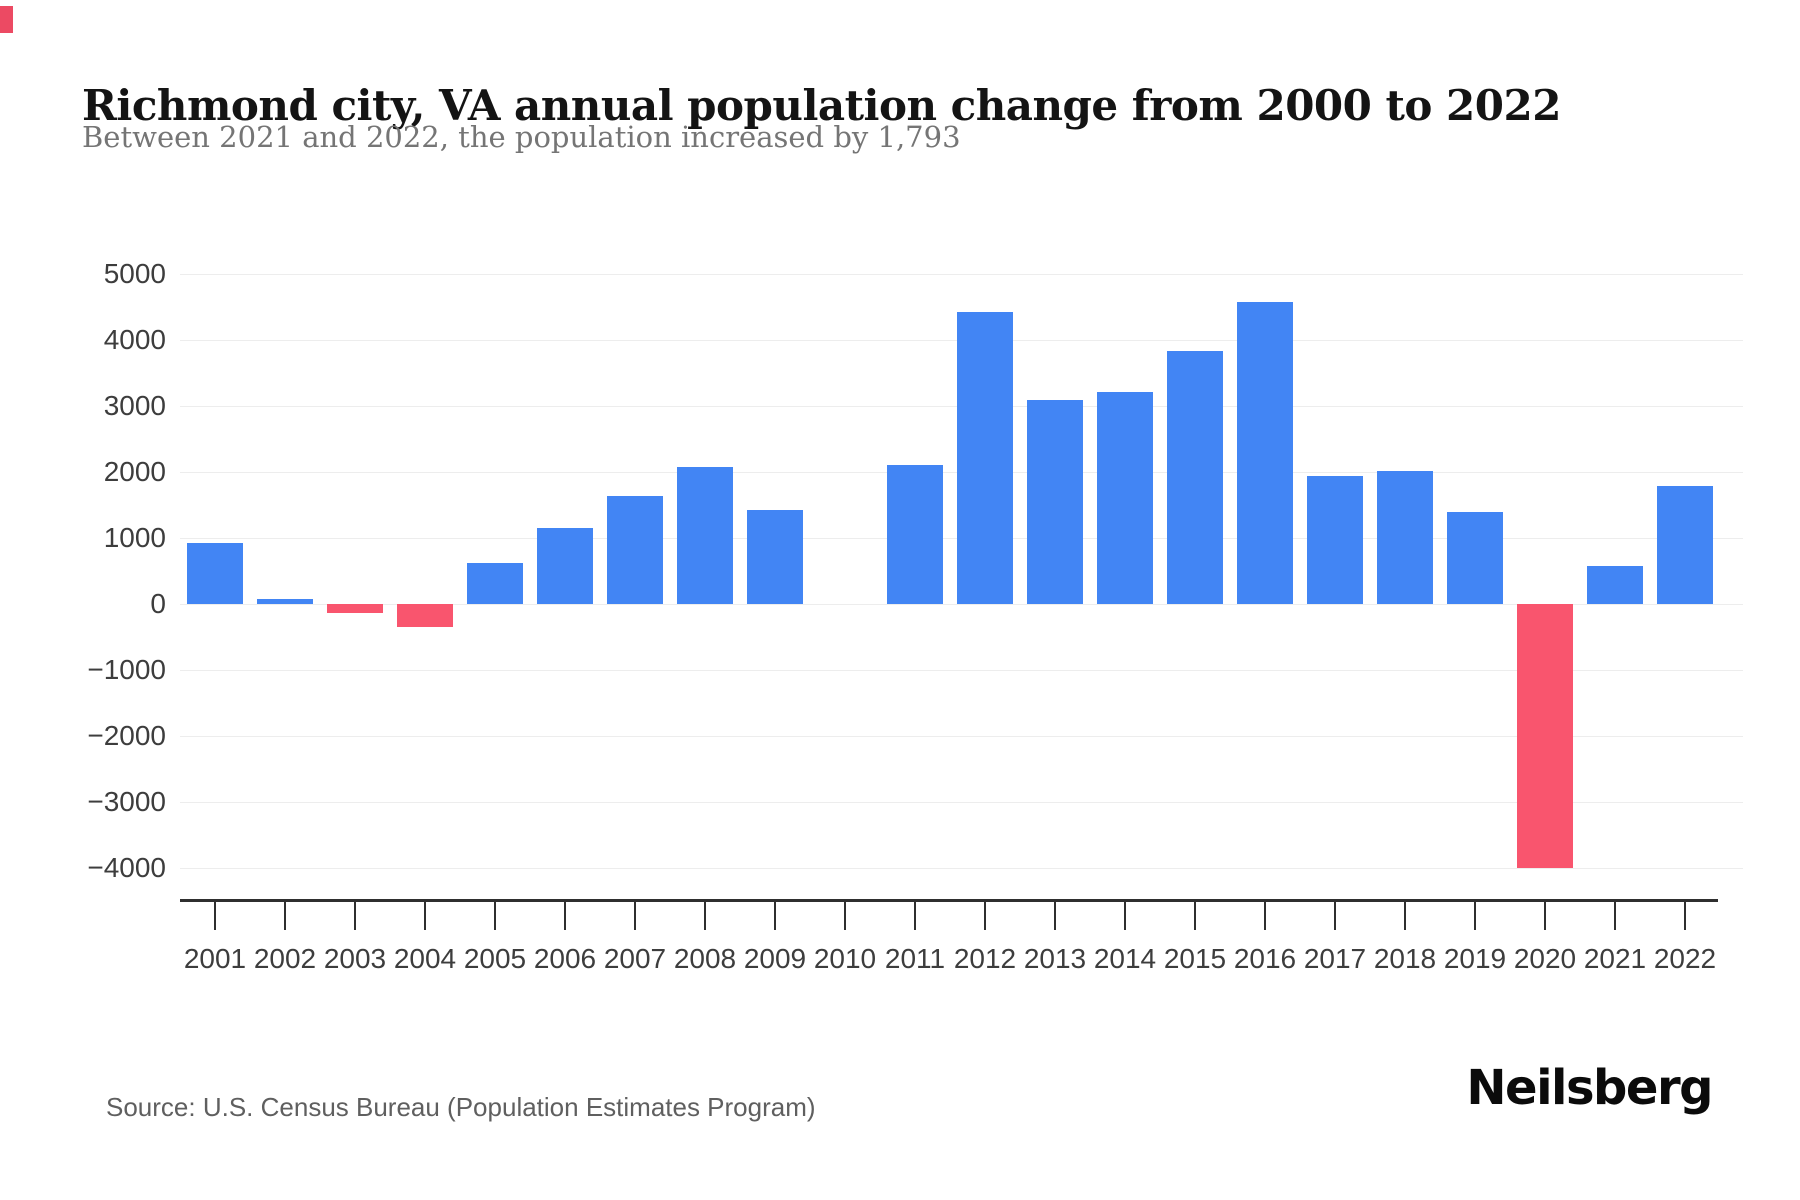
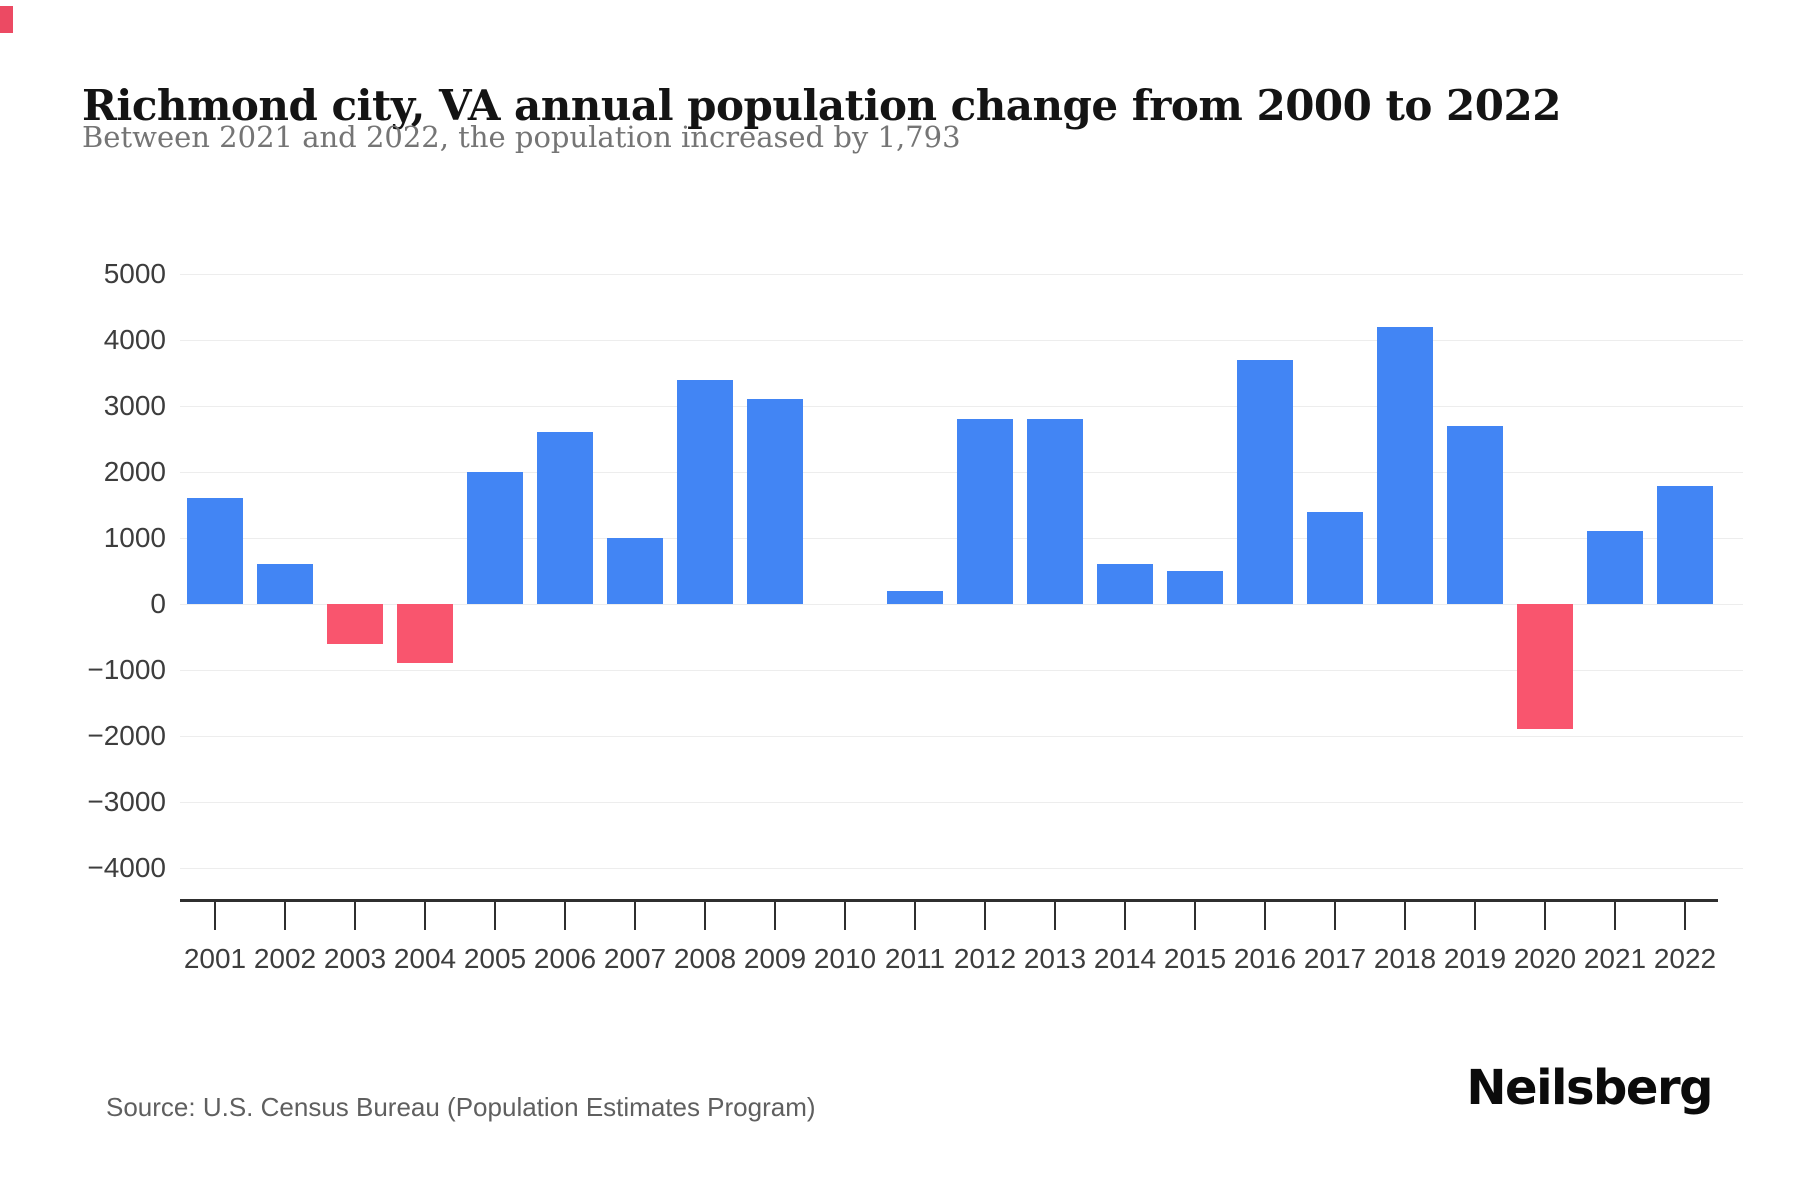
2001: 900 -> 1600
2002: 100 -> 600
2003: -100 -> -600
2004: -400 -> -900
2005: 600 -> 2000
2006: 1200 -> 2600
2007: 1600 -> 1000
2008: 2100 -> 3400
2009: 1400 -> 3100
2011: 2100 -> 200
2012: 4400 -> 2800
2013: 3100 -> 2800
2014: 3200 -> 600
2015: 3800 -> 500
2016: 4600 -> 3700
2017: 1900 -> 1400
2018: 2000 -> 4200
2019: 1400 -> 2700
2020: -4000 -> -1900
2021: 600 -> 1100
